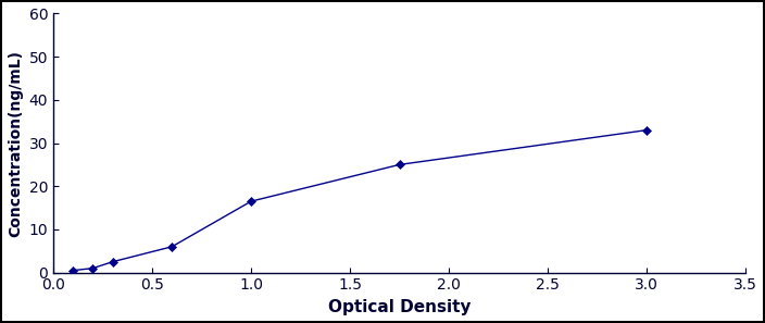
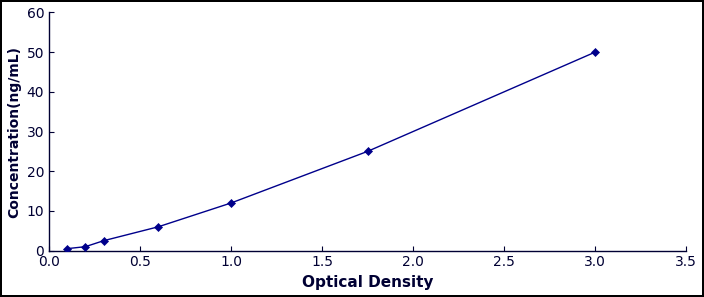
1.0: 16.5 -> 12.0
3.0: 33.0 -> 50.0
